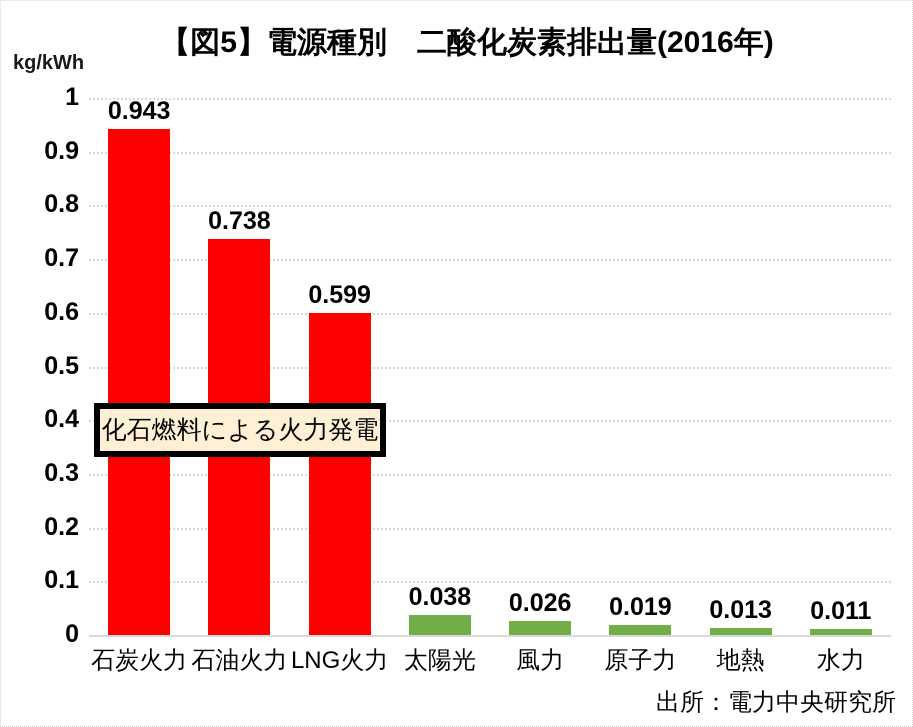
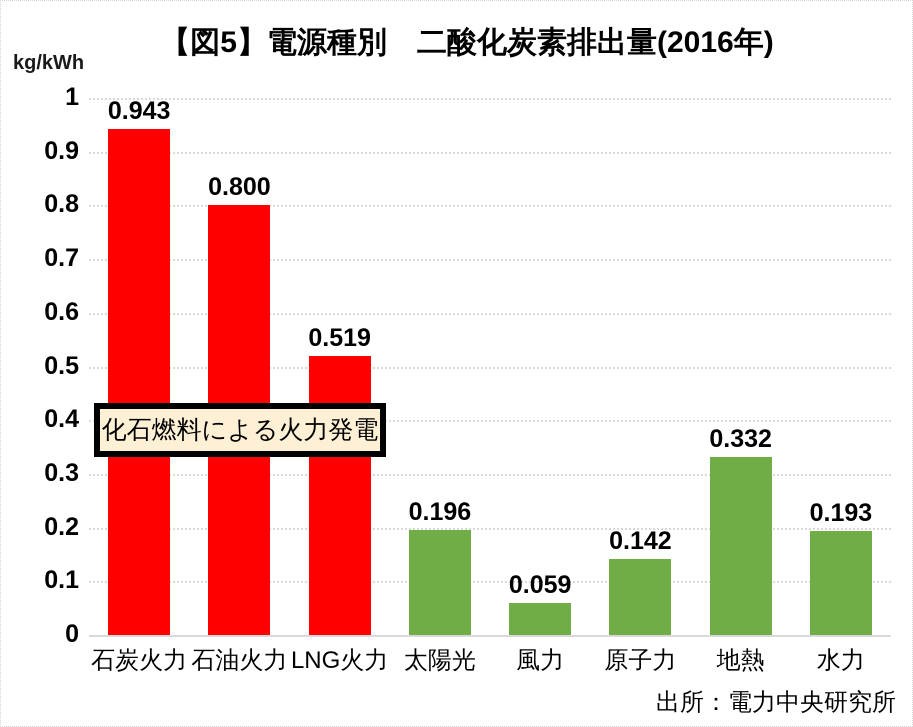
石油火力: 0.738 -> 0.800
LNG火力: 0.599 -> 0.519
太陽光: 0.038 -> 0.196
風力: 0.026 -> 0.059
原子力: 0.019 -> 0.142
地熱: 0.013 -> 0.332
水力: 0.011 -> 0.193
